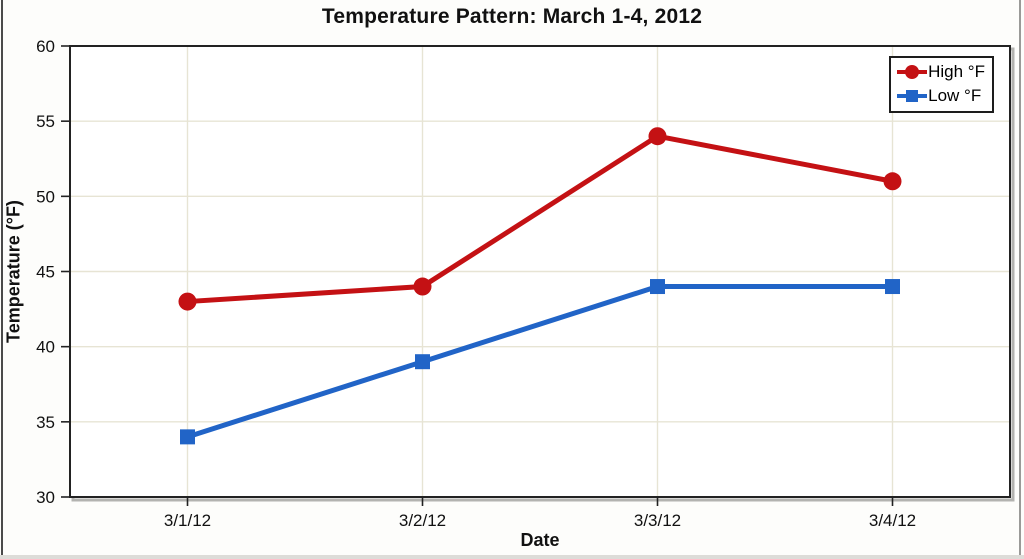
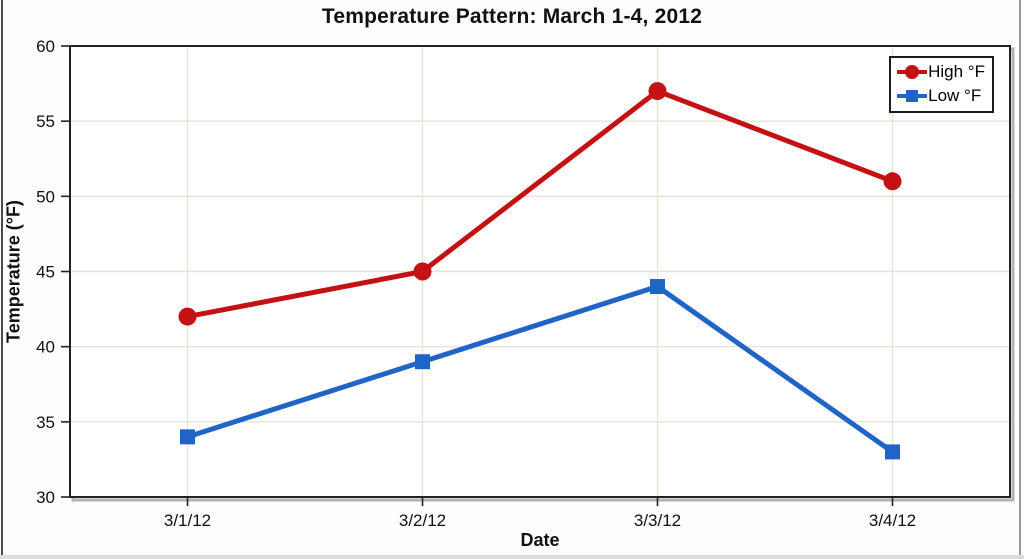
High °F/3/1/12: 43 -> 42
High °F/3/2/12: 44 -> 45
High °F/3/3/12: 54 -> 57
Low °F/3/4/12: 44 -> 33
